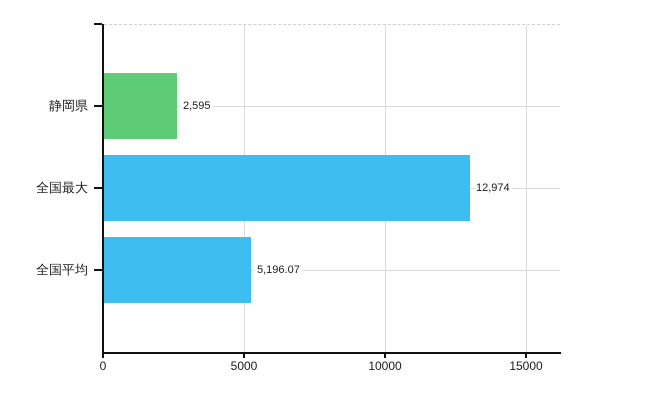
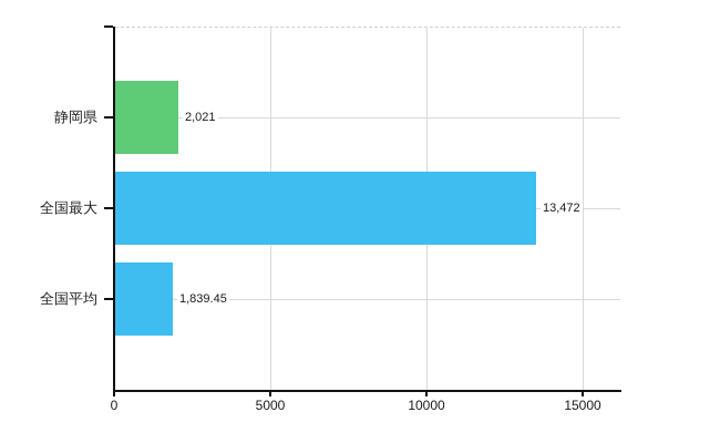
静岡県: 2,595 -> 2,021
全国最大: 12,974 -> 13,472
全国平均: 5,196.07 -> 1,839.45
